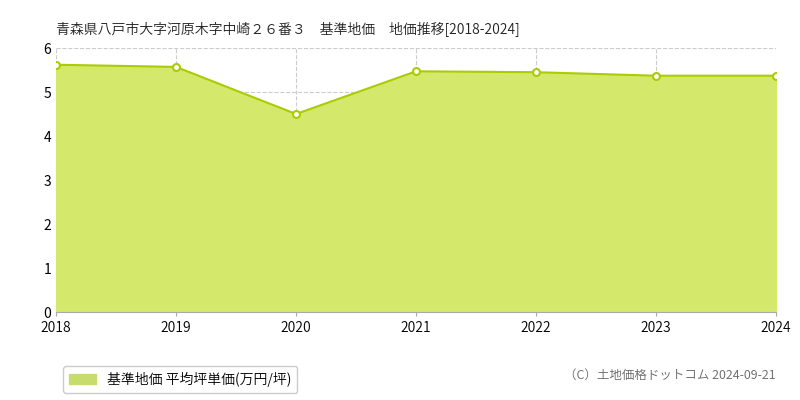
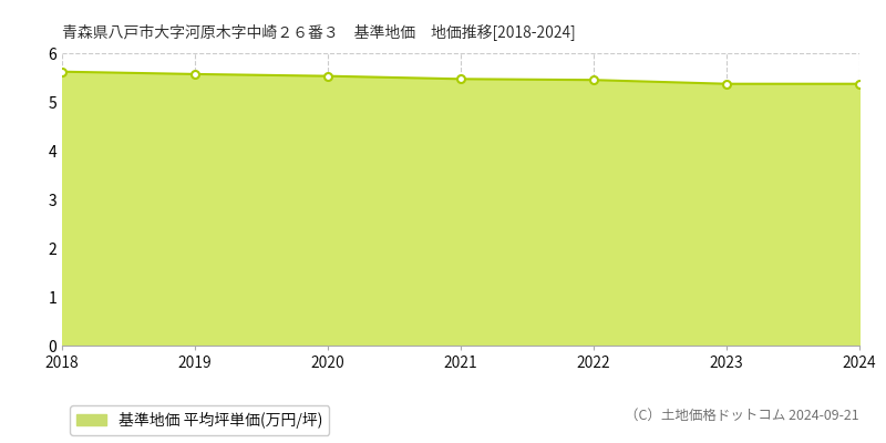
2020: 4.50 -> 5.53
